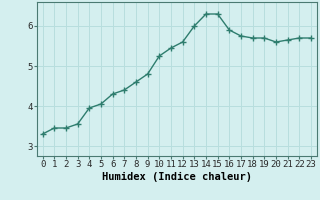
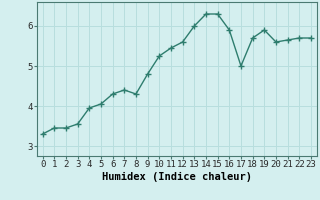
8: 4.60 -> 4.30
17: 5.75 -> 5.00
19: 5.70 -> 5.90
